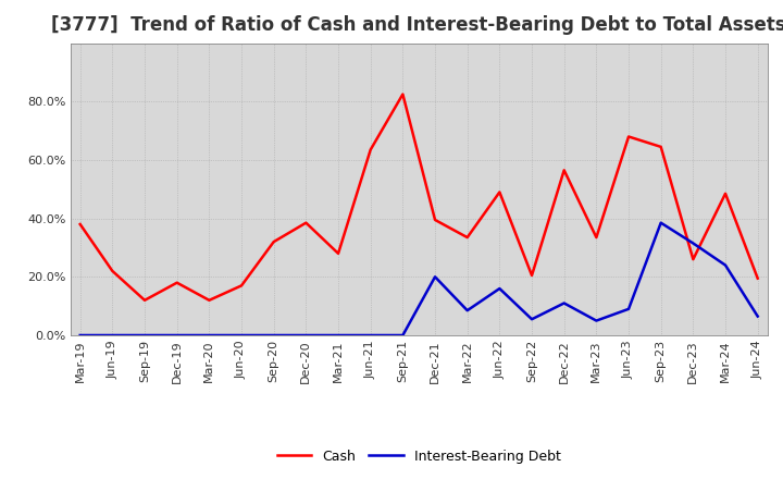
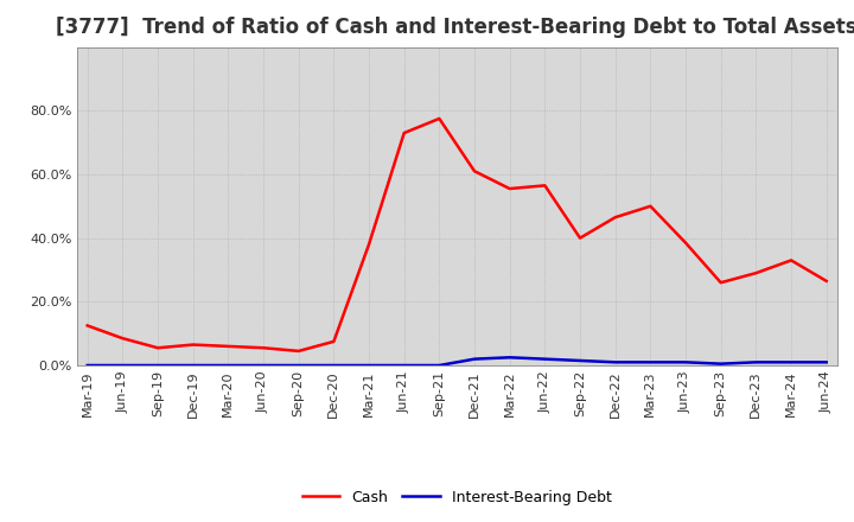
Cash/Mar-19: 38.0% -> 12.5%
Cash/Jun-19: 22.0% -> 8.5%
Cash/Sep-19: 12.0% -> 5.5%
Cash/Dec-19: 18.0% -> 6.5%
Cash/Mar-20: 12.0% -> 6.0%
Cash/Jun-20: 17.0% -> 5.5%
Cash/Sep-20: 32.0% -> 4.5%
Cash/Dec-20: 38.5% -> 7.5%
Cash/Mar-21: 28.0% -> 38.0%
Cash/Jun-21: 63.5% -> 73.0%
Cash/Sep-21: 82.5% -> 77.5%
Cash/Dec-21: 39.5% -> 61.0%
Interest-Bearing Debt/Dec-21: 20.0% -> 2.0%
Cash/Mar-22: 33.5% -> 55.5%
Interest-Bearing Debt/Mar-22: 8.5% -> 2.5%
Cash/Jun-22: 49.0% -> 56.5%
Interest-Bearing Debt/Jun-22: 16.0% -> 2.0%
Cash/Sep-22: 20.5% -> 40.0%
Interest-Bearing Debt/Sep-22: 5.5% -> 1.5%
Cash/Dec-22: 56.5% -> 46.5%
Interest-Bearing Debt/Dec-22: 11.0% -> 1.0%
Cash/Mar-23: 33.5% -> 50.0%
Interest-Bearing Debt/Mar-23: 5.0% -> 1.0%
Cash/Jun-23: 68.0% -> 38.5%
Interest-Bearing Debt/Jun-23: 9.0% -> 1.0%
Cash/Sep-23: 64.5% -> 26.0%
Interest-Bearing Debt/Sep-23: 38.5% -> 0.5%
Cash/Dec-23: 26.0% -> 29.0%
Interest-Bearing Debt/Dec-23: 31.5% -> 1.0%
Cash/Mar-24: 48.5% -> 33.0%
Interest-Bearing Debt/Mar-24: 24.0% -> 1.0%
Cash/Jun-24: 19.5% -> 26.5%
Interest-Bearing Debt/Jun-24: 6.5% -> 1.0%
